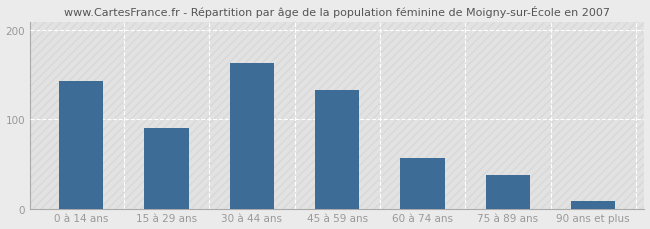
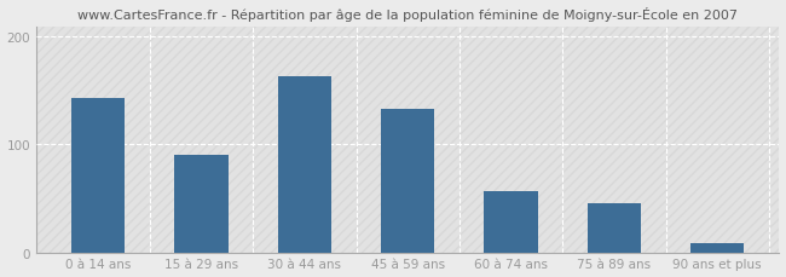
75 à 89 ans: 38 -> 46
